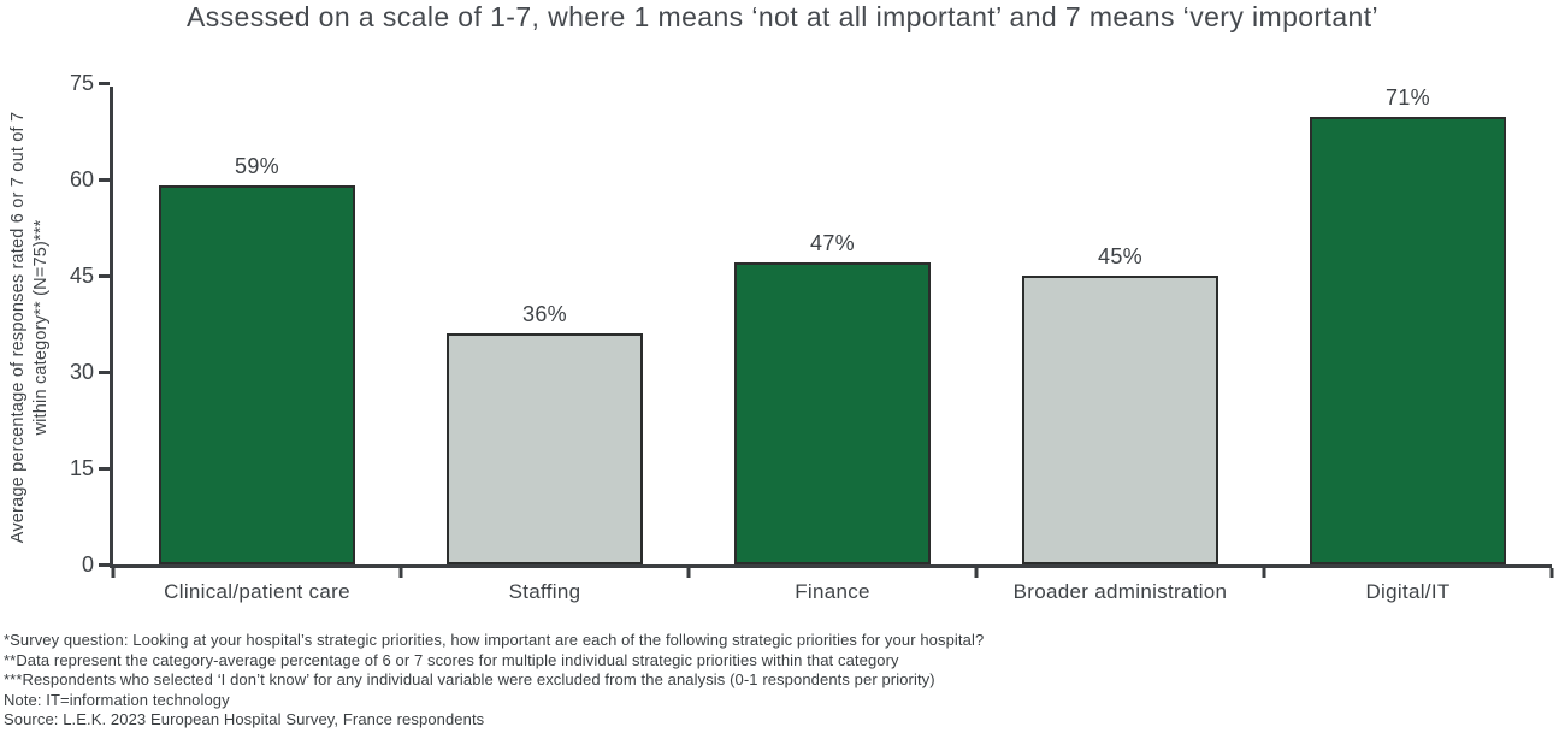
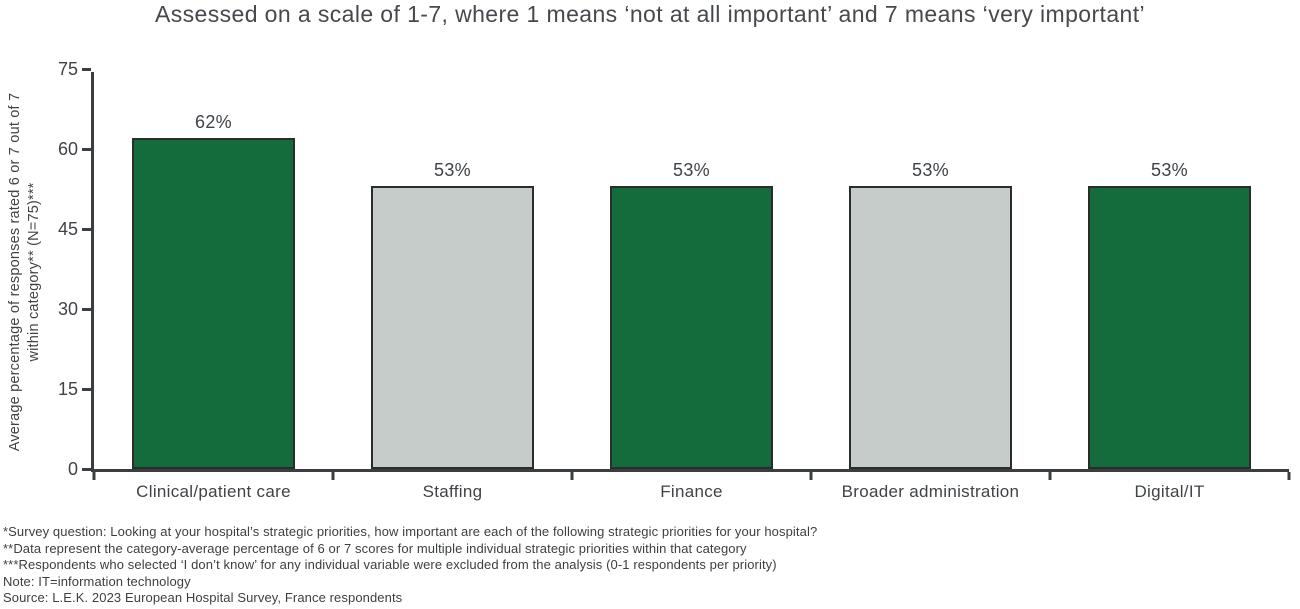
Clinical/patient care: 59% -> 62%
Staffing: 36% -> 53%
Finance: 47% -> 53%
Broader administration: 45% -> 53%
Digital/IT: 71% -> 53%
